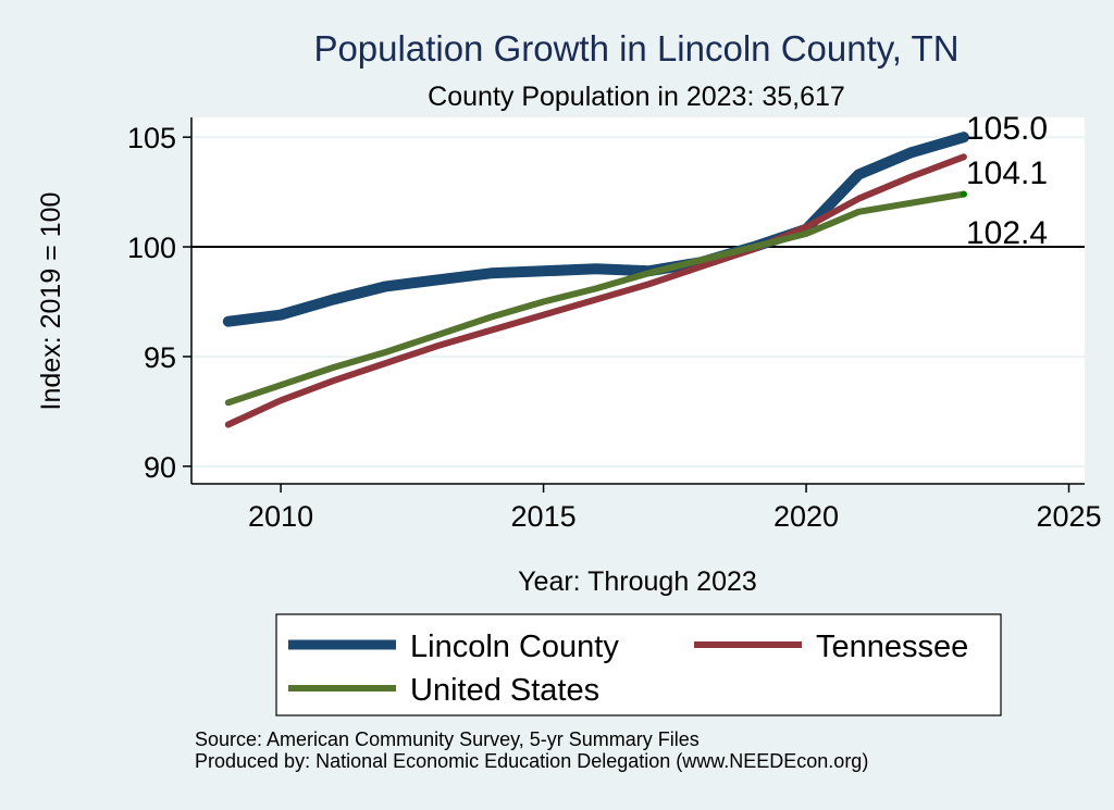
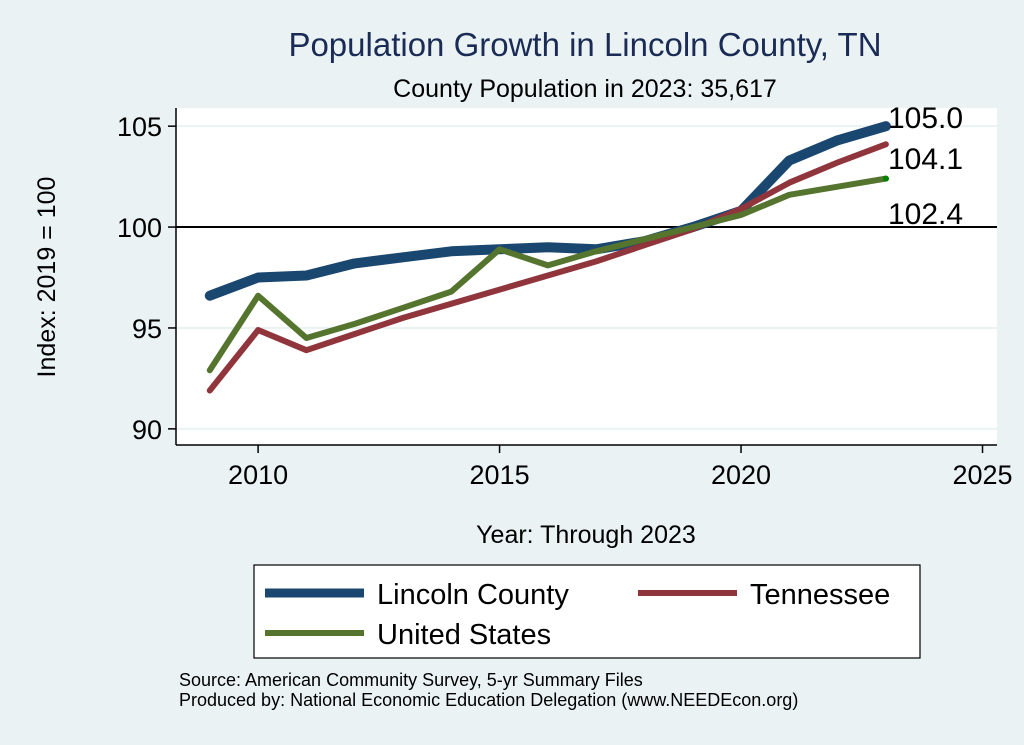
Lincoln County/2010: 96.9 -> 97.5
Tennessee/2010: 93.0 -> 94.9
United States/2010: 93.7 -> 96.6
United States/2015: 97.5 -> 98.9
